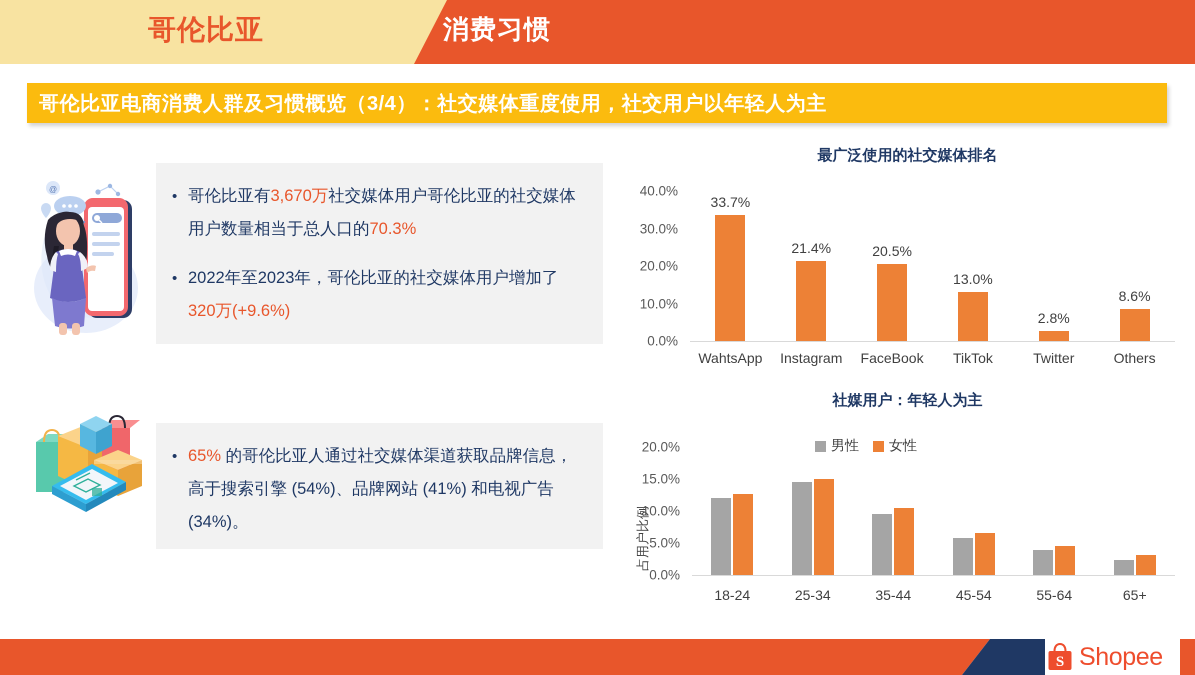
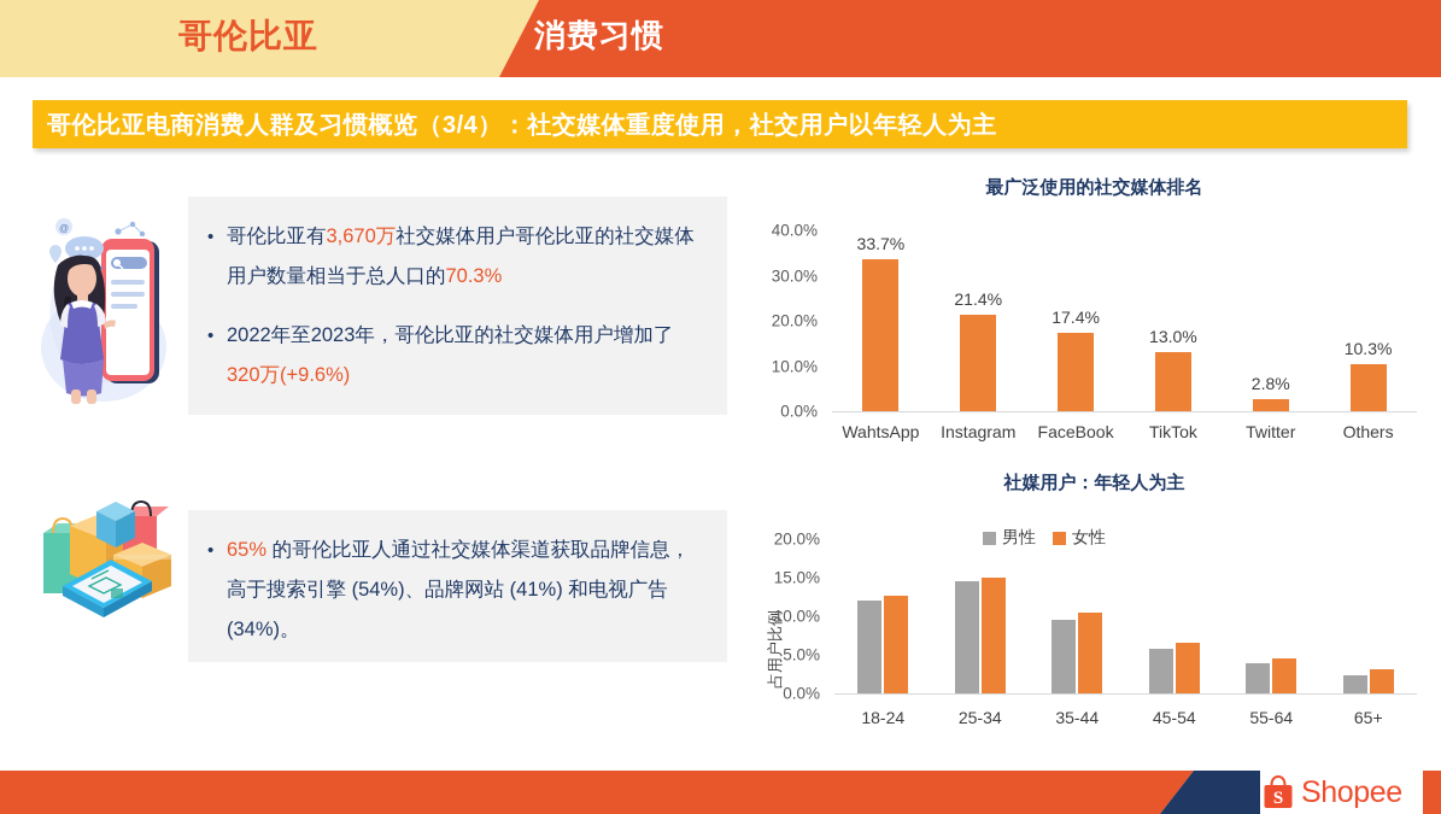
最广泛使用的社交媒体排名/FaceBook: 20.5% -> 17.4%
最广泛使用的社交媒体排名/Others: 8.6% -> 10.3%
